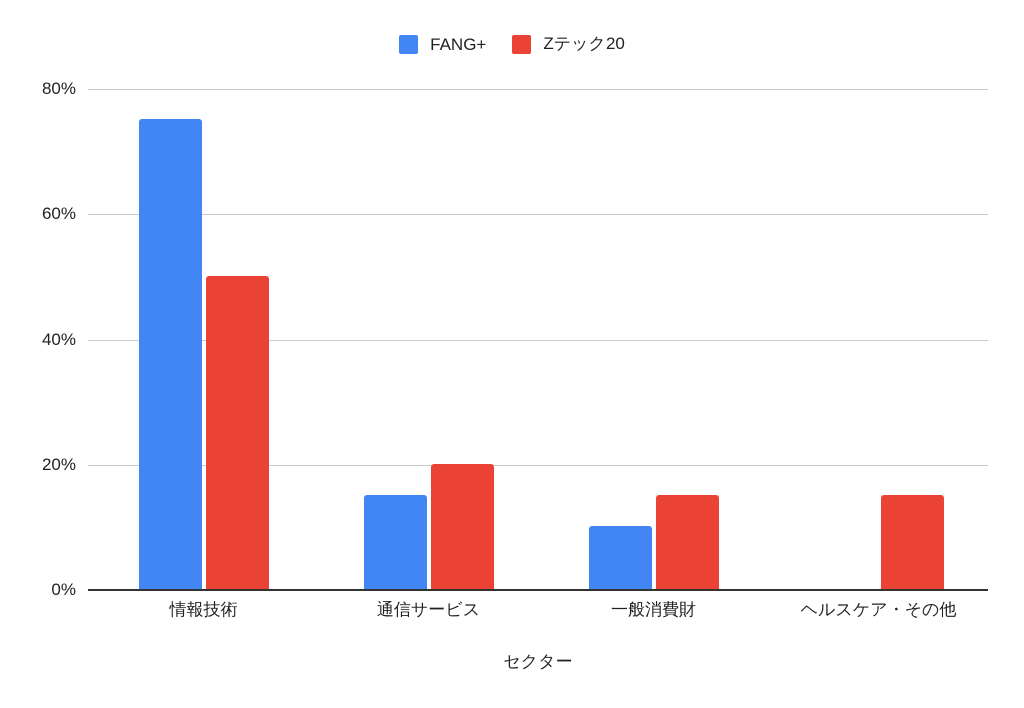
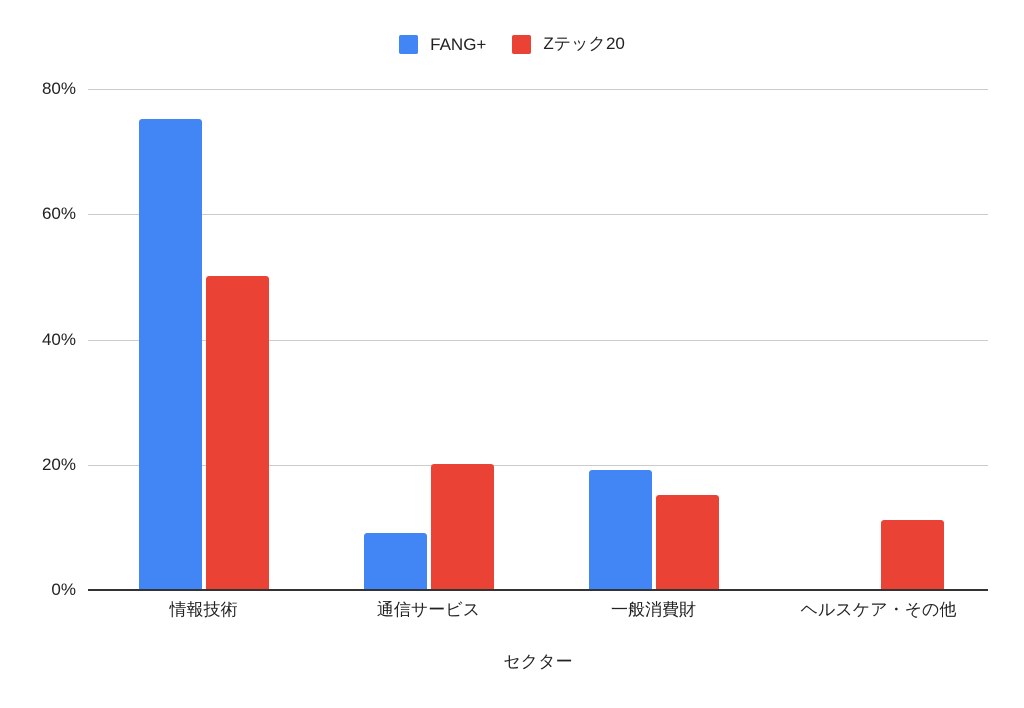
FANG+/通信サービス: 15% -> 9%
FANG+/一般消費財: 10% -> 19%
Zテック20/ヘルスケア・その他: 15% -> 11%
